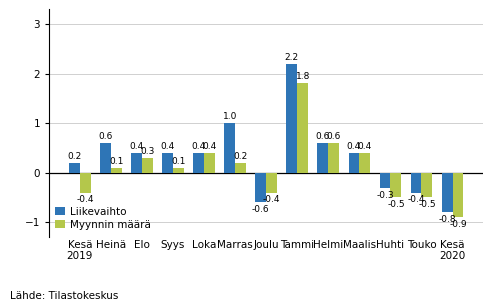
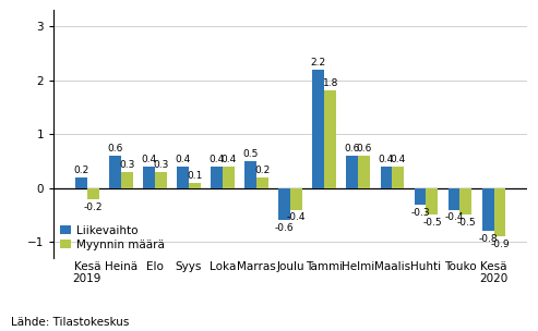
Myynnin määrä/Kesä 2019: -0.4 -> -0.2
Myynnin määrä/Heinä: 0.1 -> 0.3
Liikevaihto/Marras: 1.0 -> 0.5
